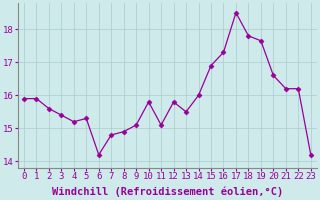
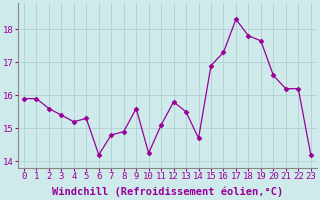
9: 15.10 -> 15.60
10: 15.80 -> 14.25
14: 16.00 -> 14.70
17: 18.50 -> 18.30
